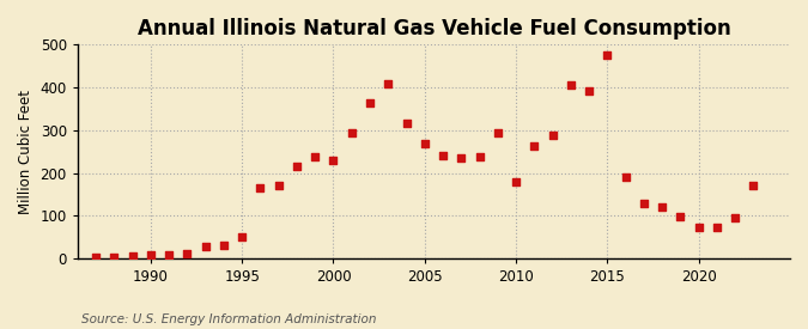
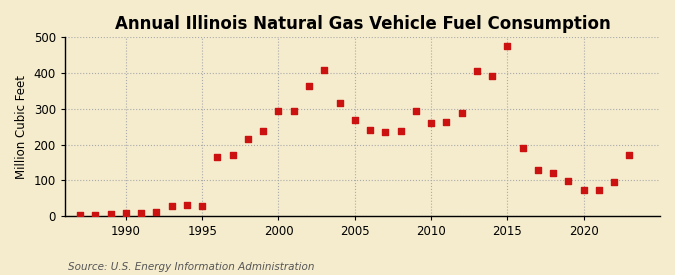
1995: 50 -> 28
2000: 230 -> 295
2010: 180 -> 260
